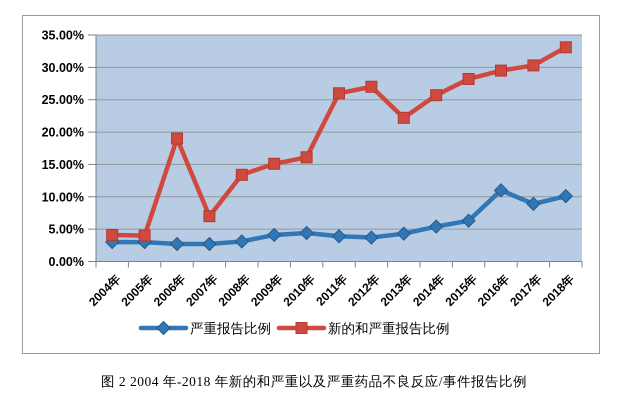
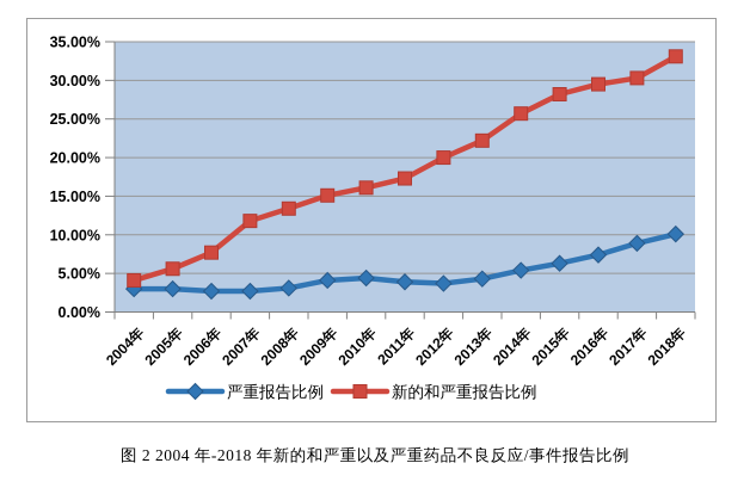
新的和严重报告比例/2005年: 4% -> 6%
新的和严重报告比例/2006年: 19% -> 8%
新的和严重报告比例/2007年: 7% -> 12%
新的和严重报告比例/2011年: 26% -> 17%
新的和严重报告比例/2012年: 27% -> 20%
严重报告比例/2016年: 11% -> 7%
